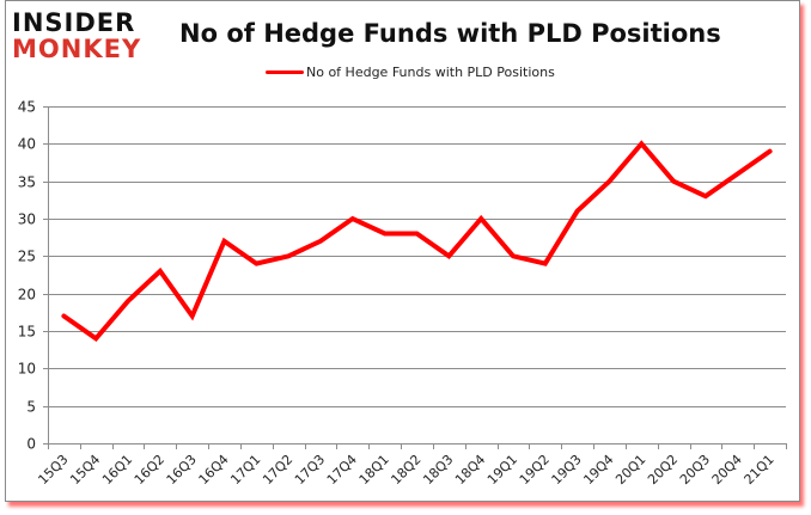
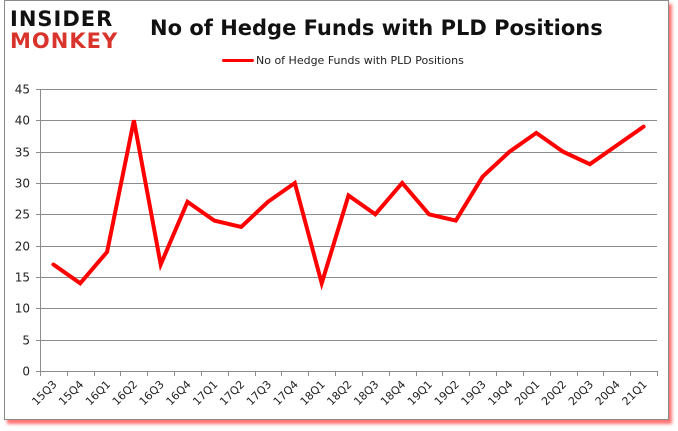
16Q2: 23 -> 40
17Q2: 25 -> 23
18Q1: 28 -> 14
20Q1: 40 -> 38
